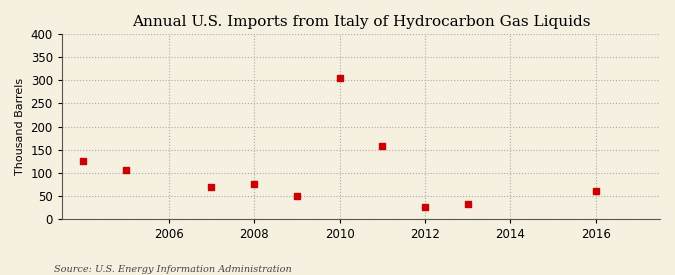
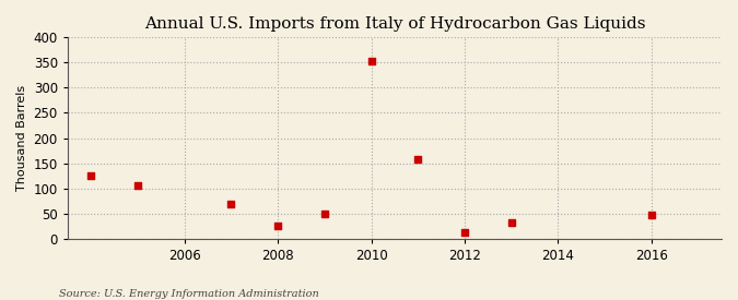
2008: 75 -> 25
2010: 305 -> 352
2012: 25 -> 12
2016: 60 -> 47
